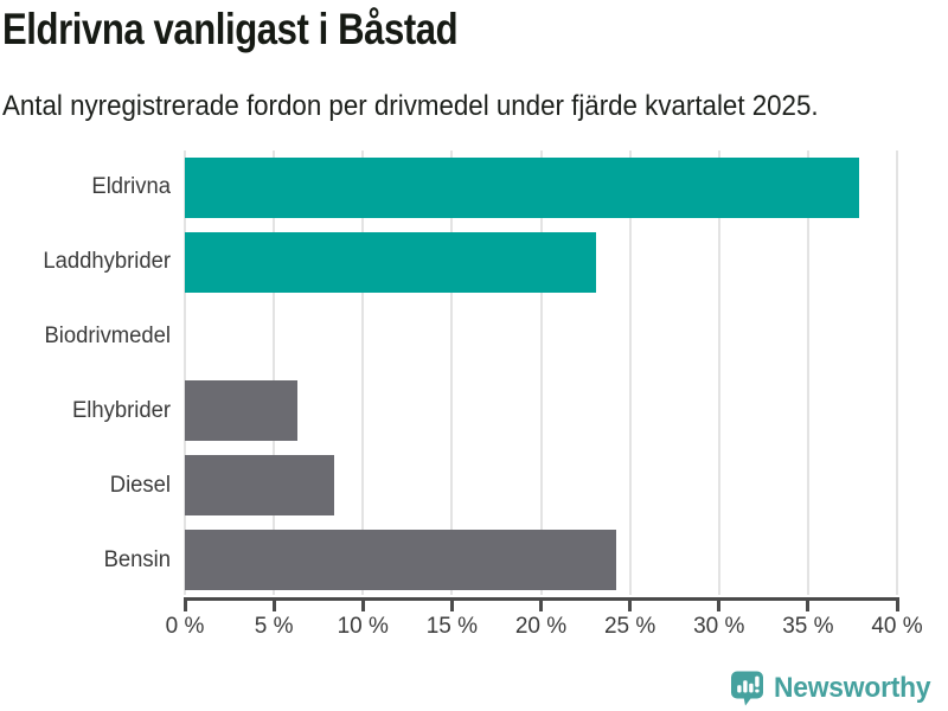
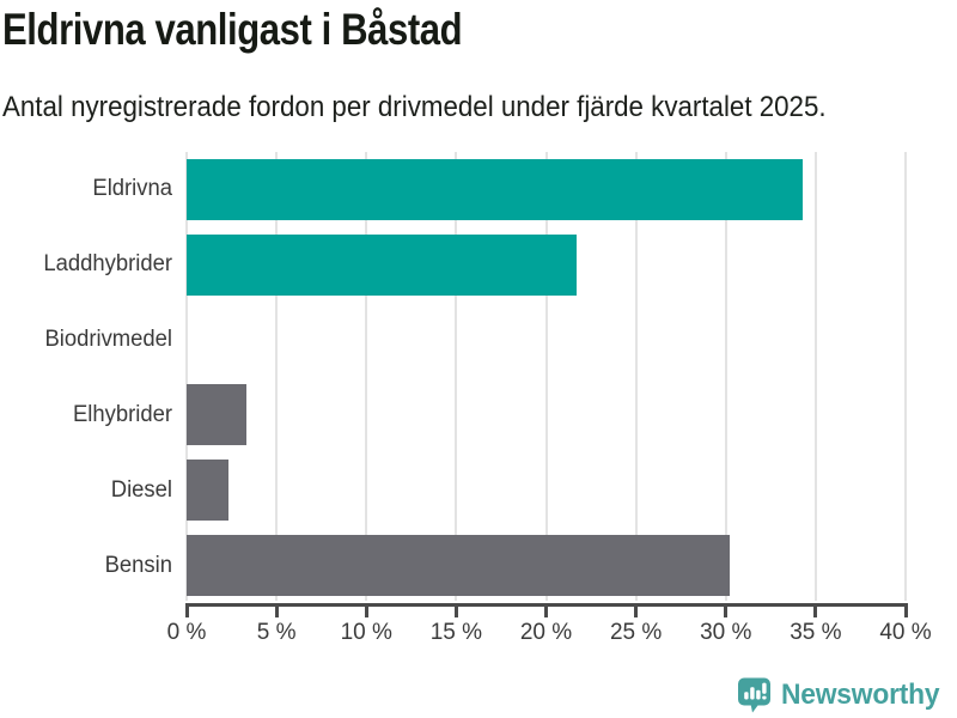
Eldrivna: 37.9% -> 34.3%
Laddhybrider: 23.1% -> 21.7%
Elhybrider: 6.3% -> 3.3%
Diesel: 8.4% -> 2.3%
Bensin: 24.2% -> 30.2%
